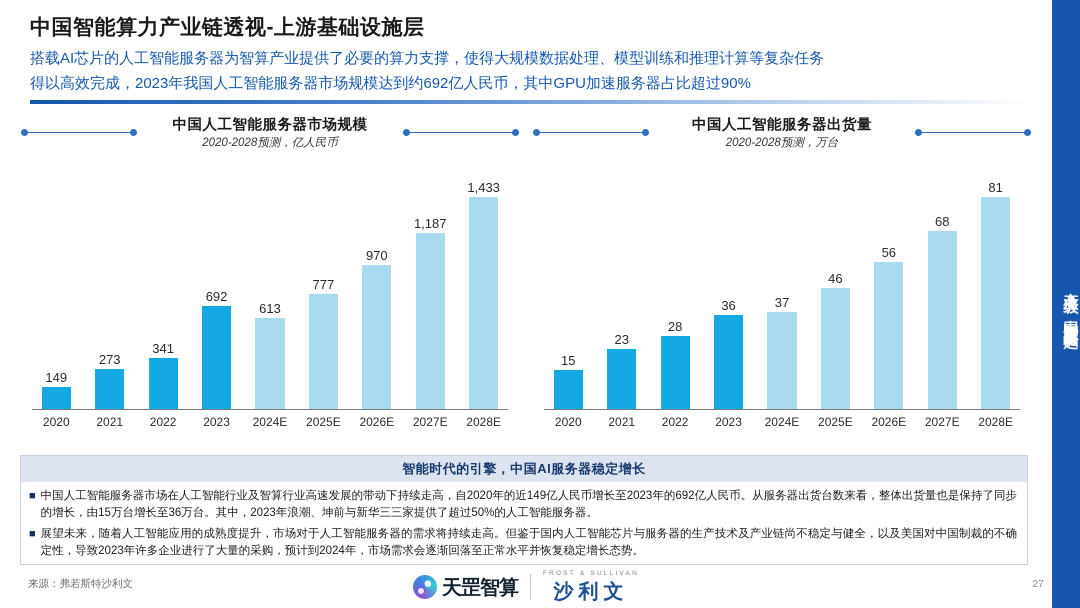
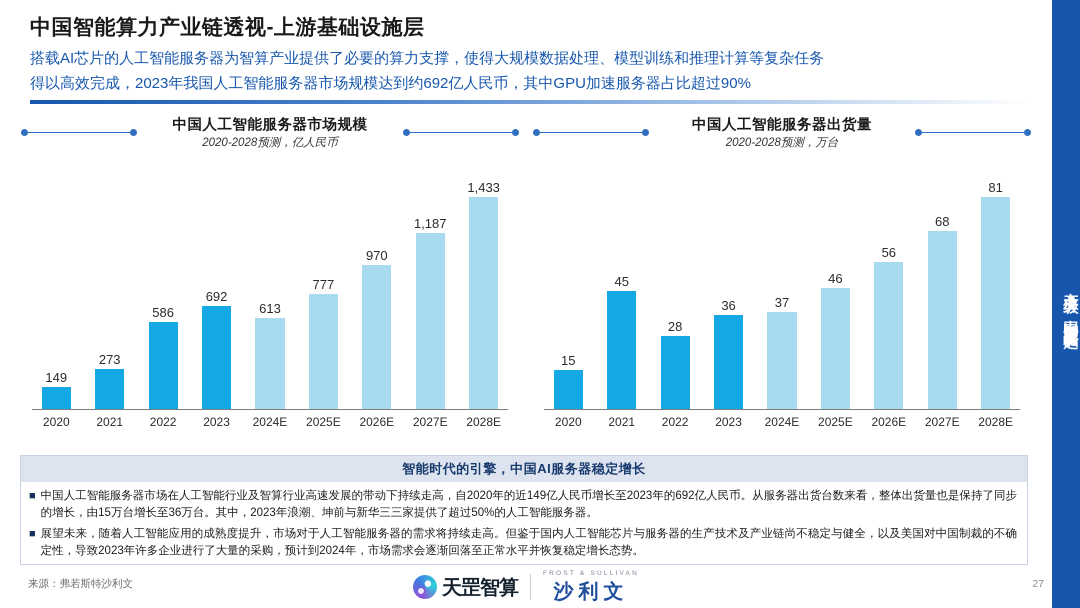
中国人工智能服务器市场规模/2022: 341 -> 586
中国人工智能服务器出货量/2021: 23 -> 45
